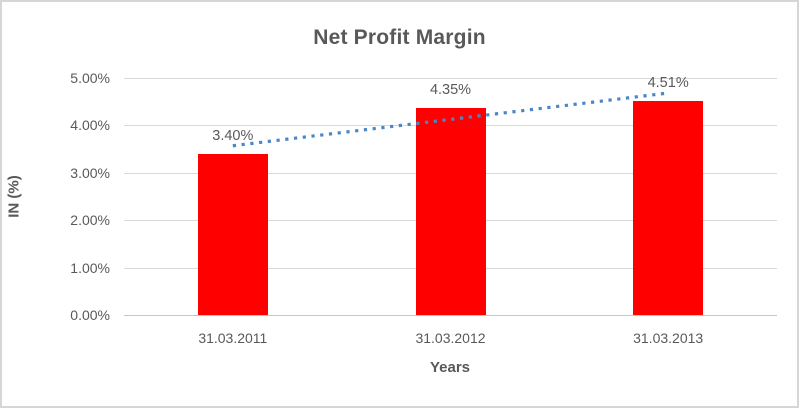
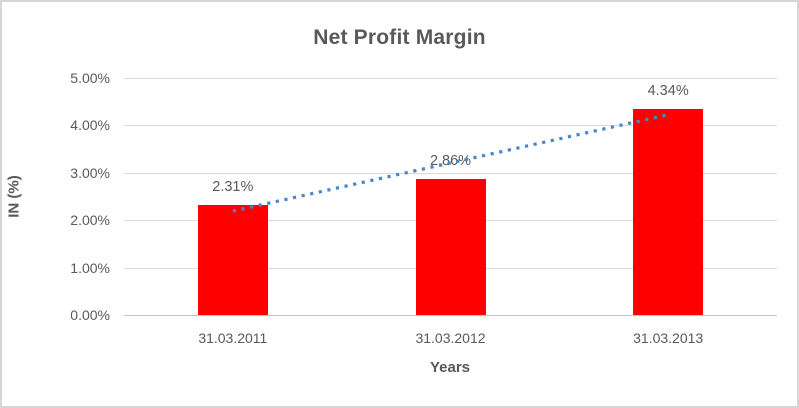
31.03.2011: 3.40% -> 2.31%
31.03.2012: 4.35% -> 2.86%
31.03.2013: 4.51% -> 4.34%
